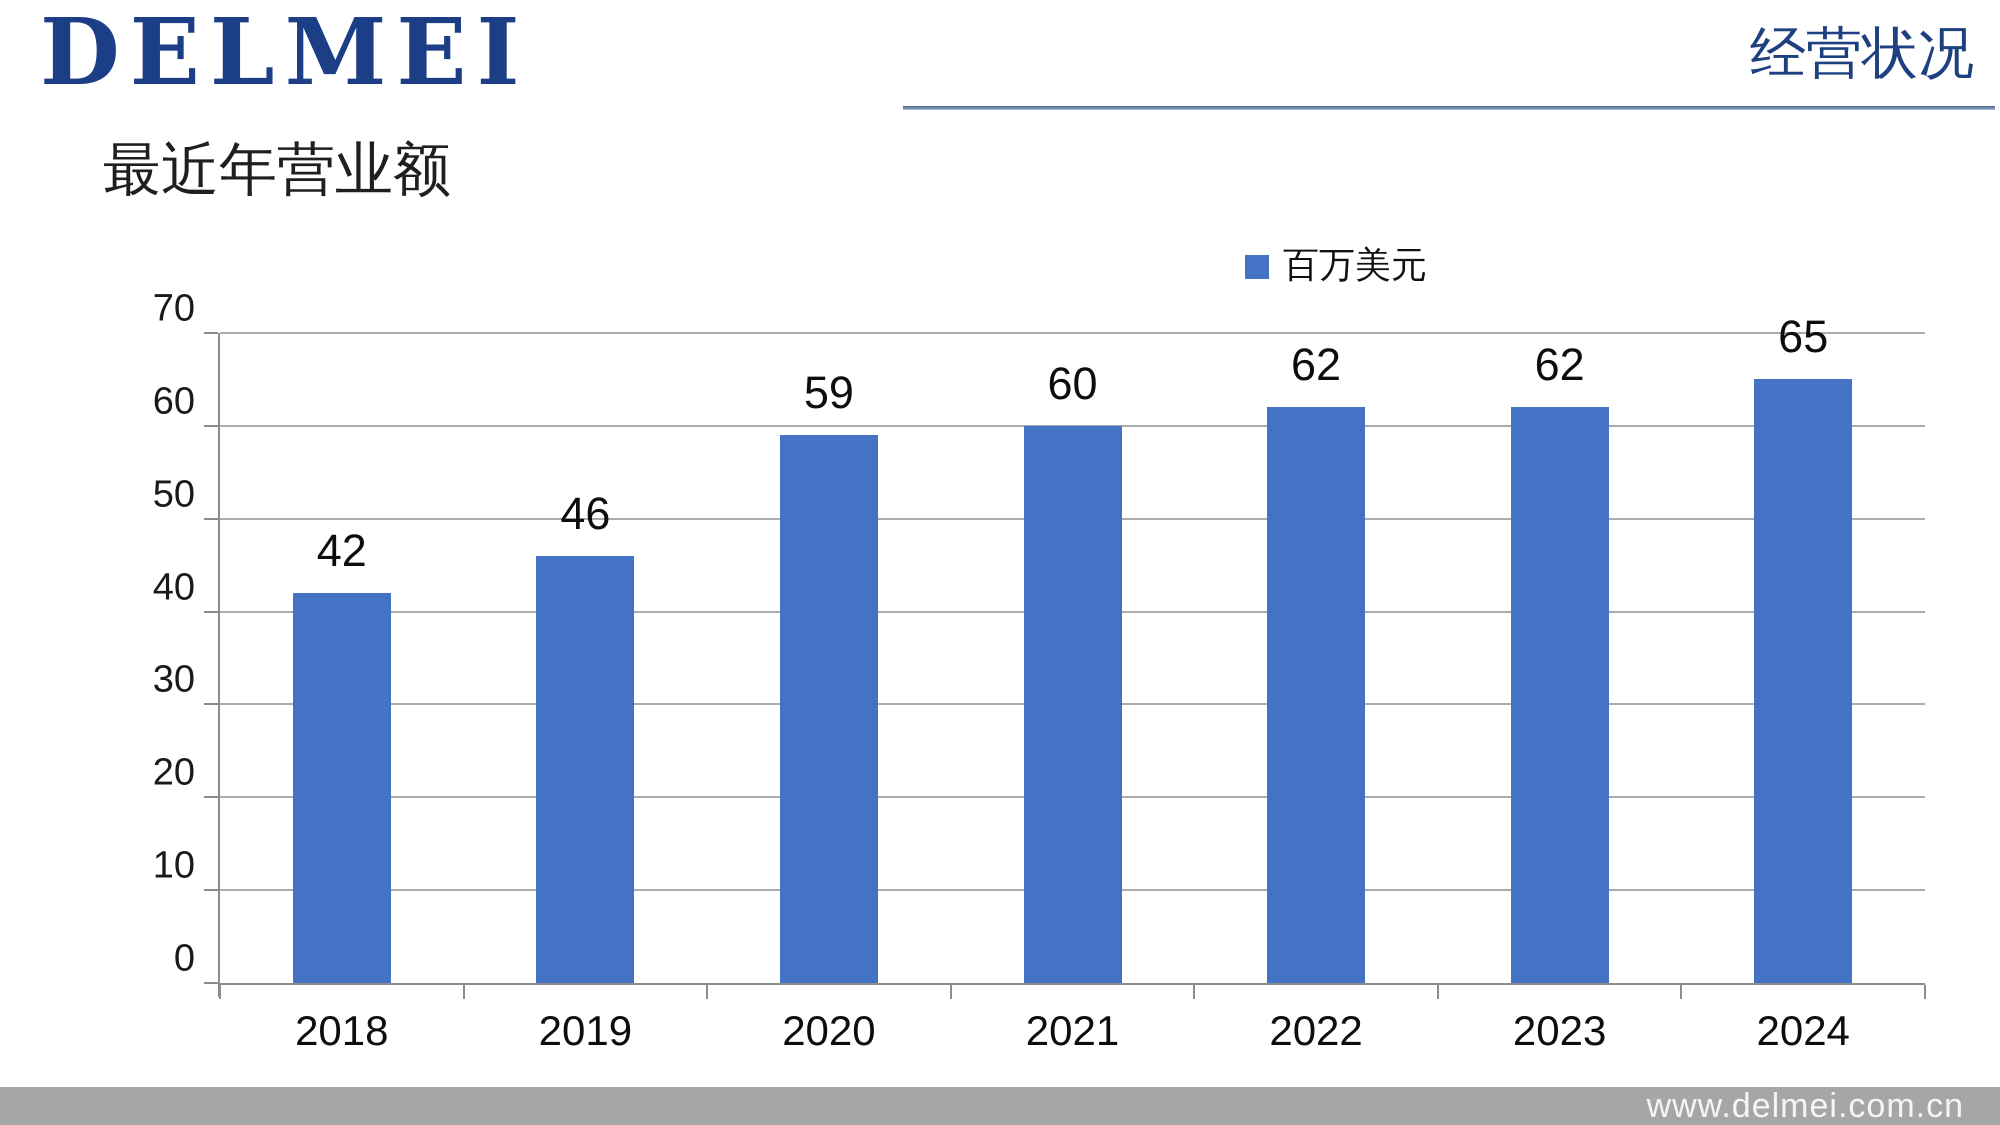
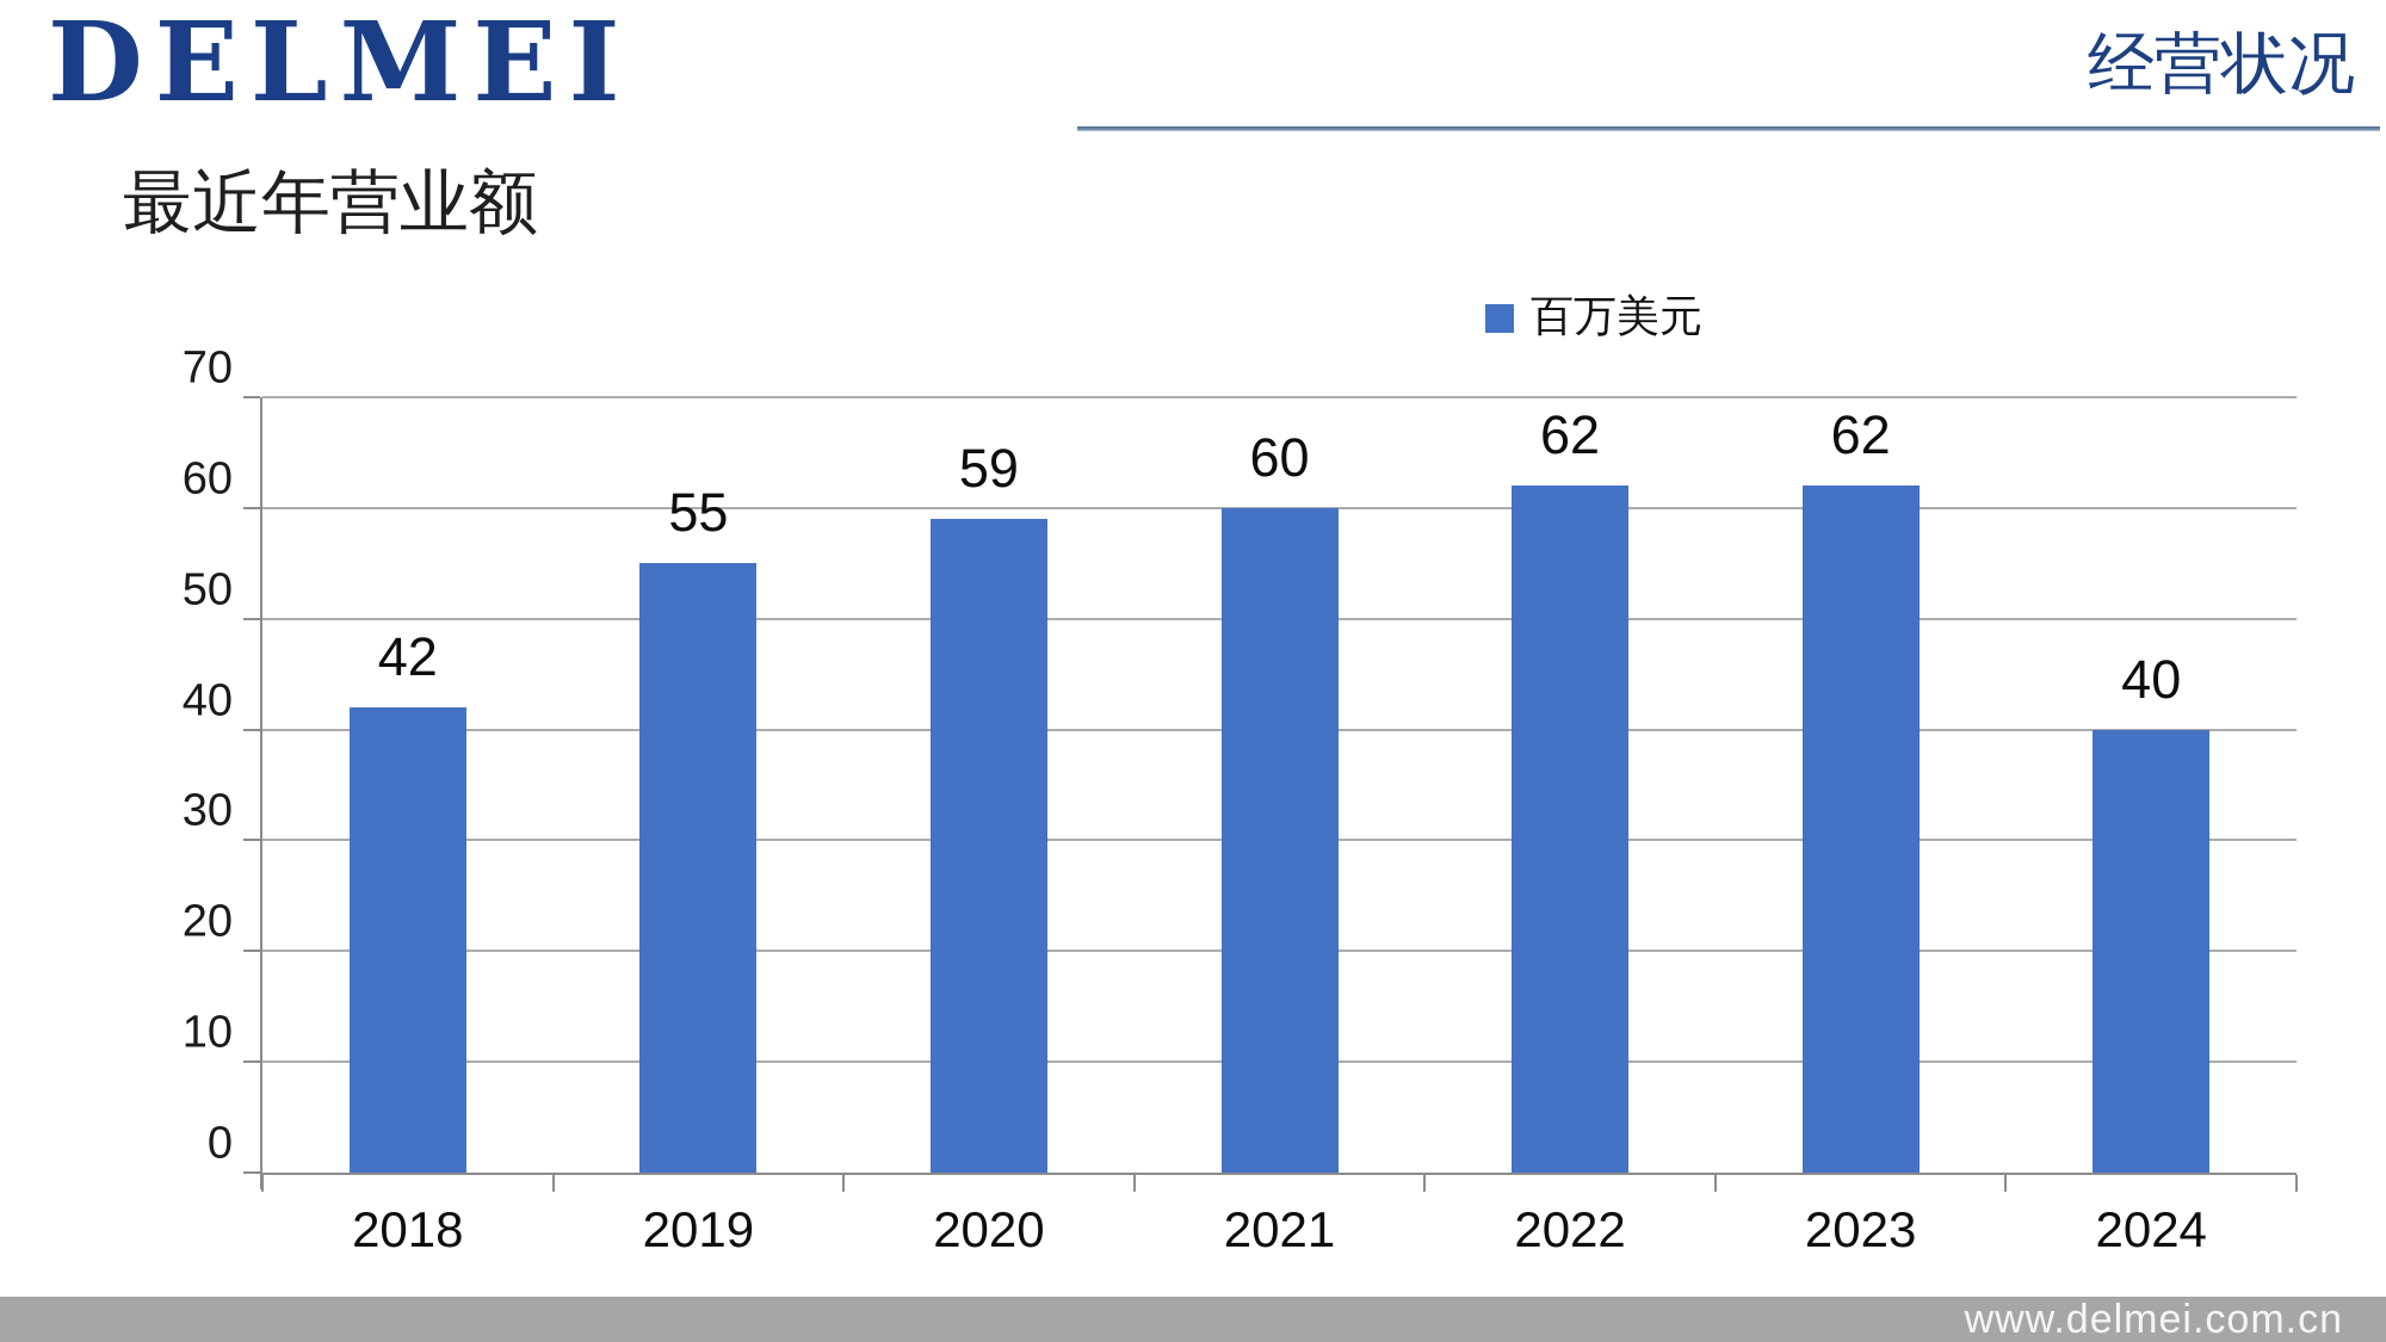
2019: 46 -> 55
2024: 65 -> 40
